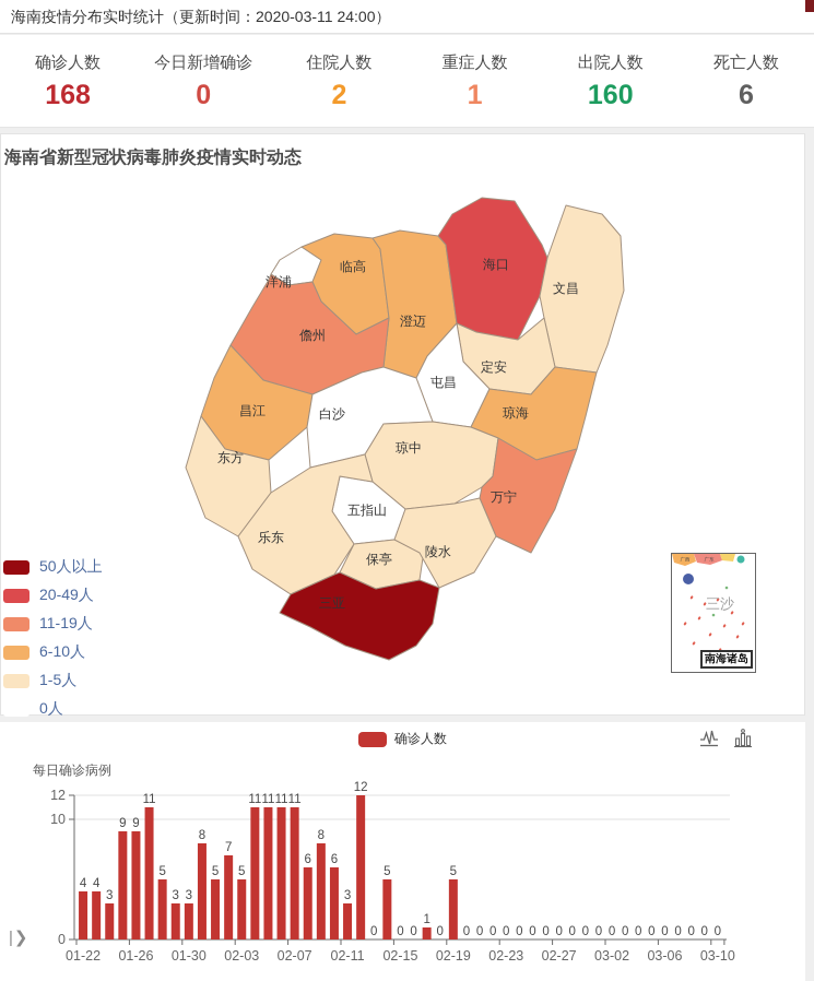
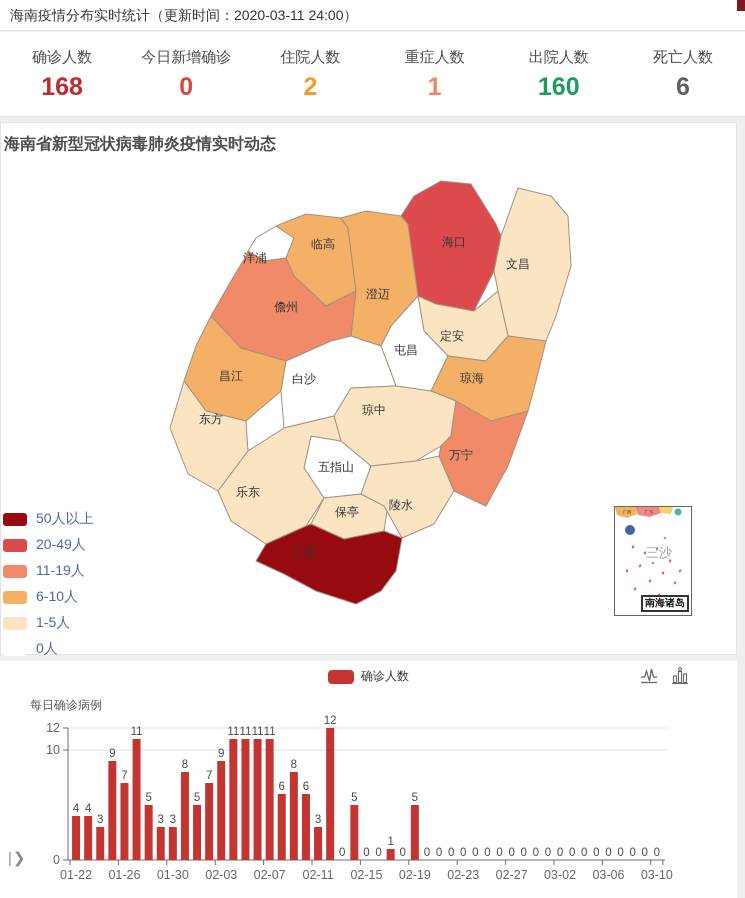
01-26: 9 -> 7
02-03: 5 -> 9
